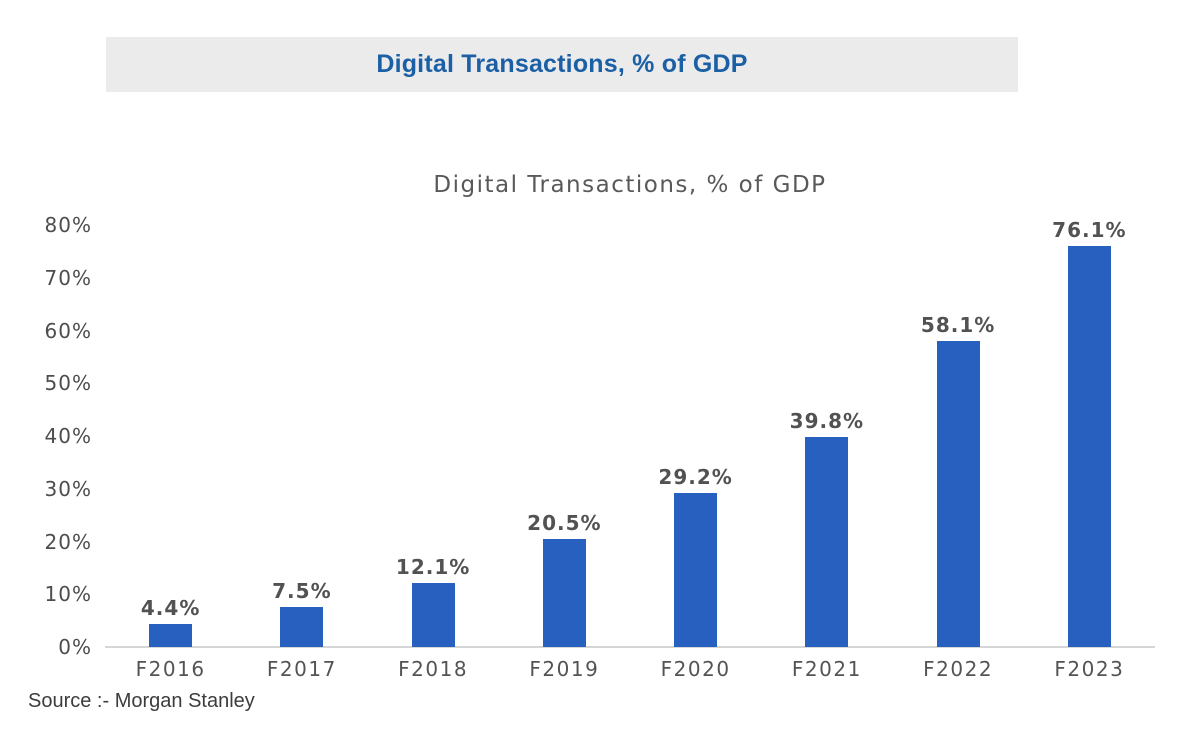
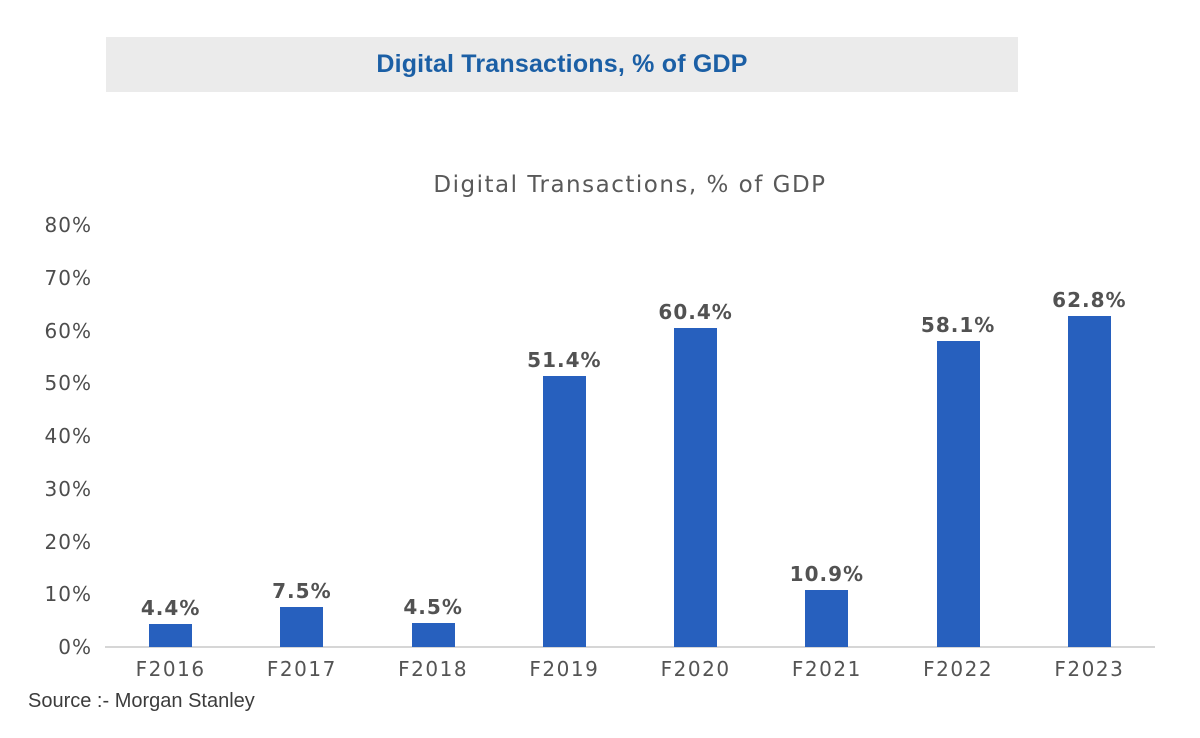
F2018: 12.1% -> 4.5%
F2019: 20.5% -> 51.4%
F2020: 29.2% -> 60.4%
F2021: 39.8% -> 10.9%
F2023: 76.1% -> 62.8%
